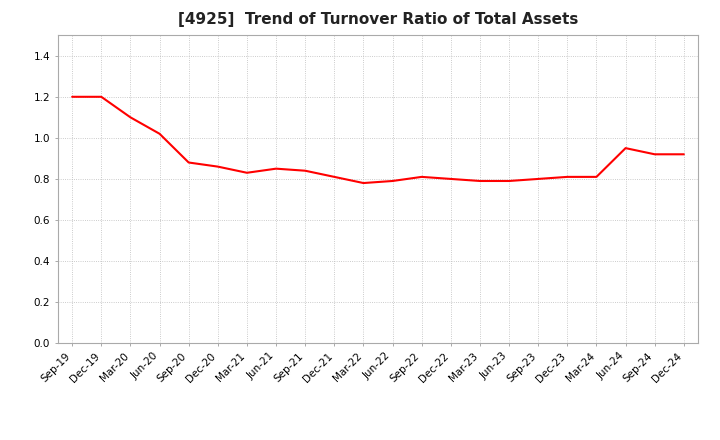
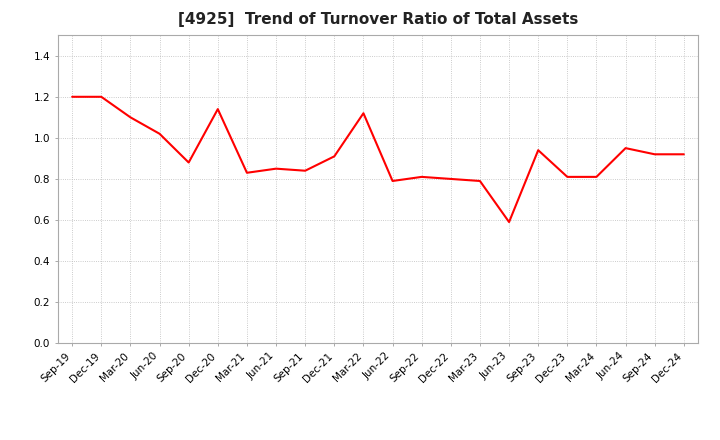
Dec-20: 0.86 -> 1.14
Dec-21: 0.81 -> 0.91
Mar-22: 0.78 -> 1.12
Jun-23: 0.79 -> 0.59
Sep-23: 0.80 -> 0.94
